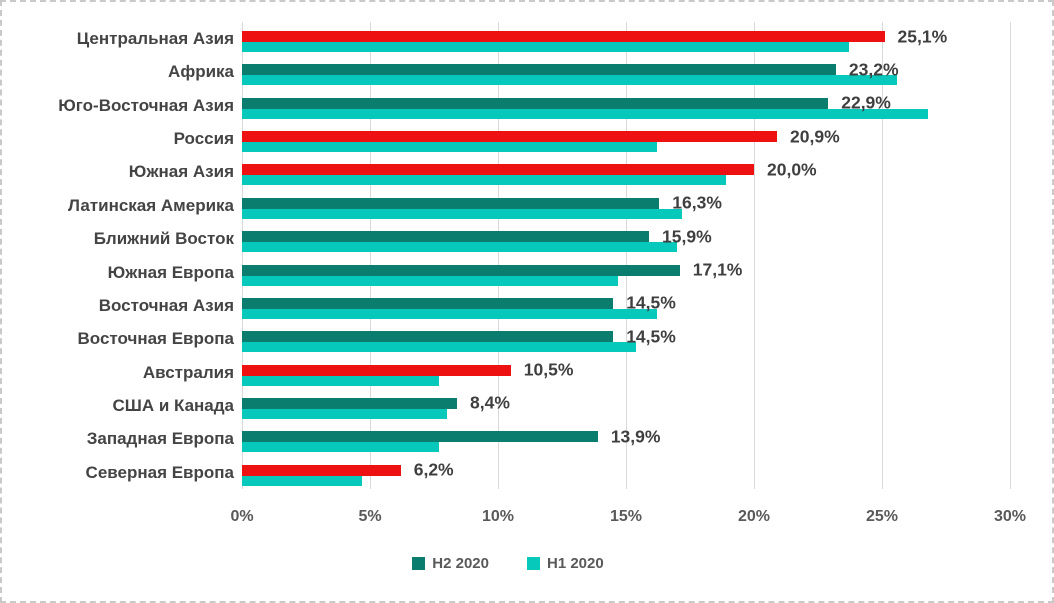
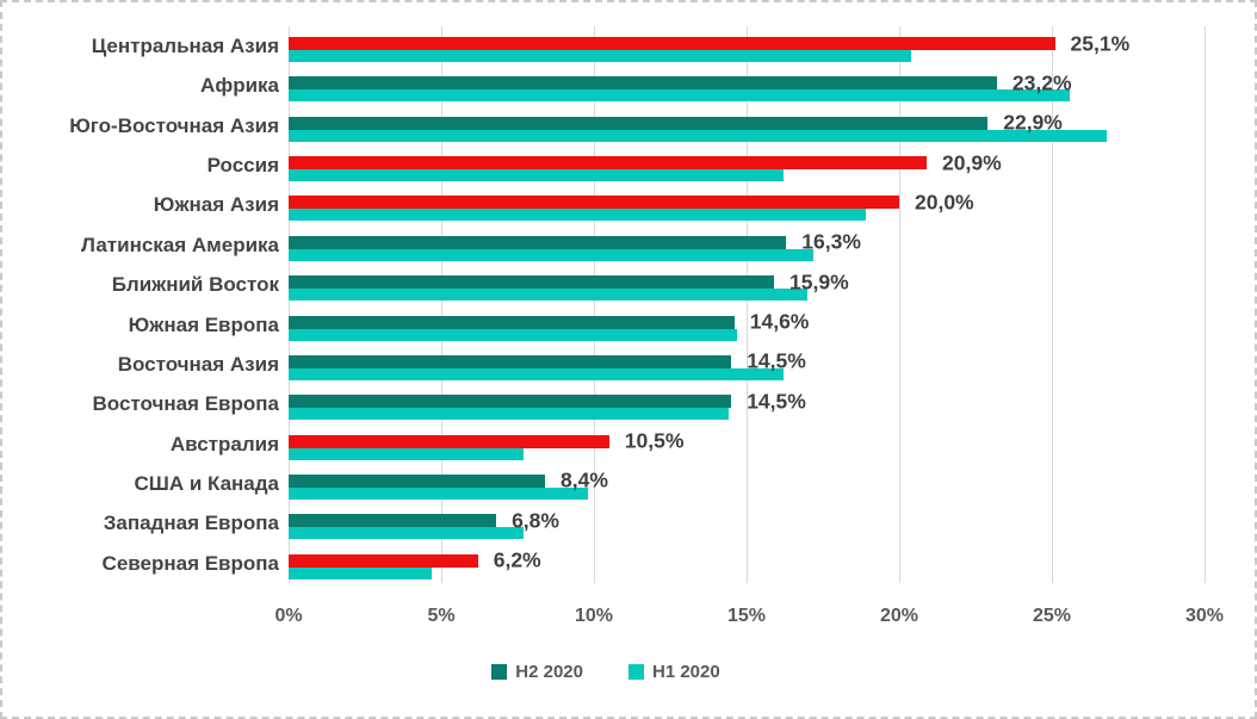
H1 2020/Центральная Азия: 23.7% -> 20.4%
H2 2020/Южная Европа: 17,1% -> 14,6%
H1 2020/Восточная Европа: 15.4% -> 14.4%
H1 2020/США и Канада: 8.0% -> 9.8%
H2 2020/Западная Европа: 13,9% -> 6,8%
